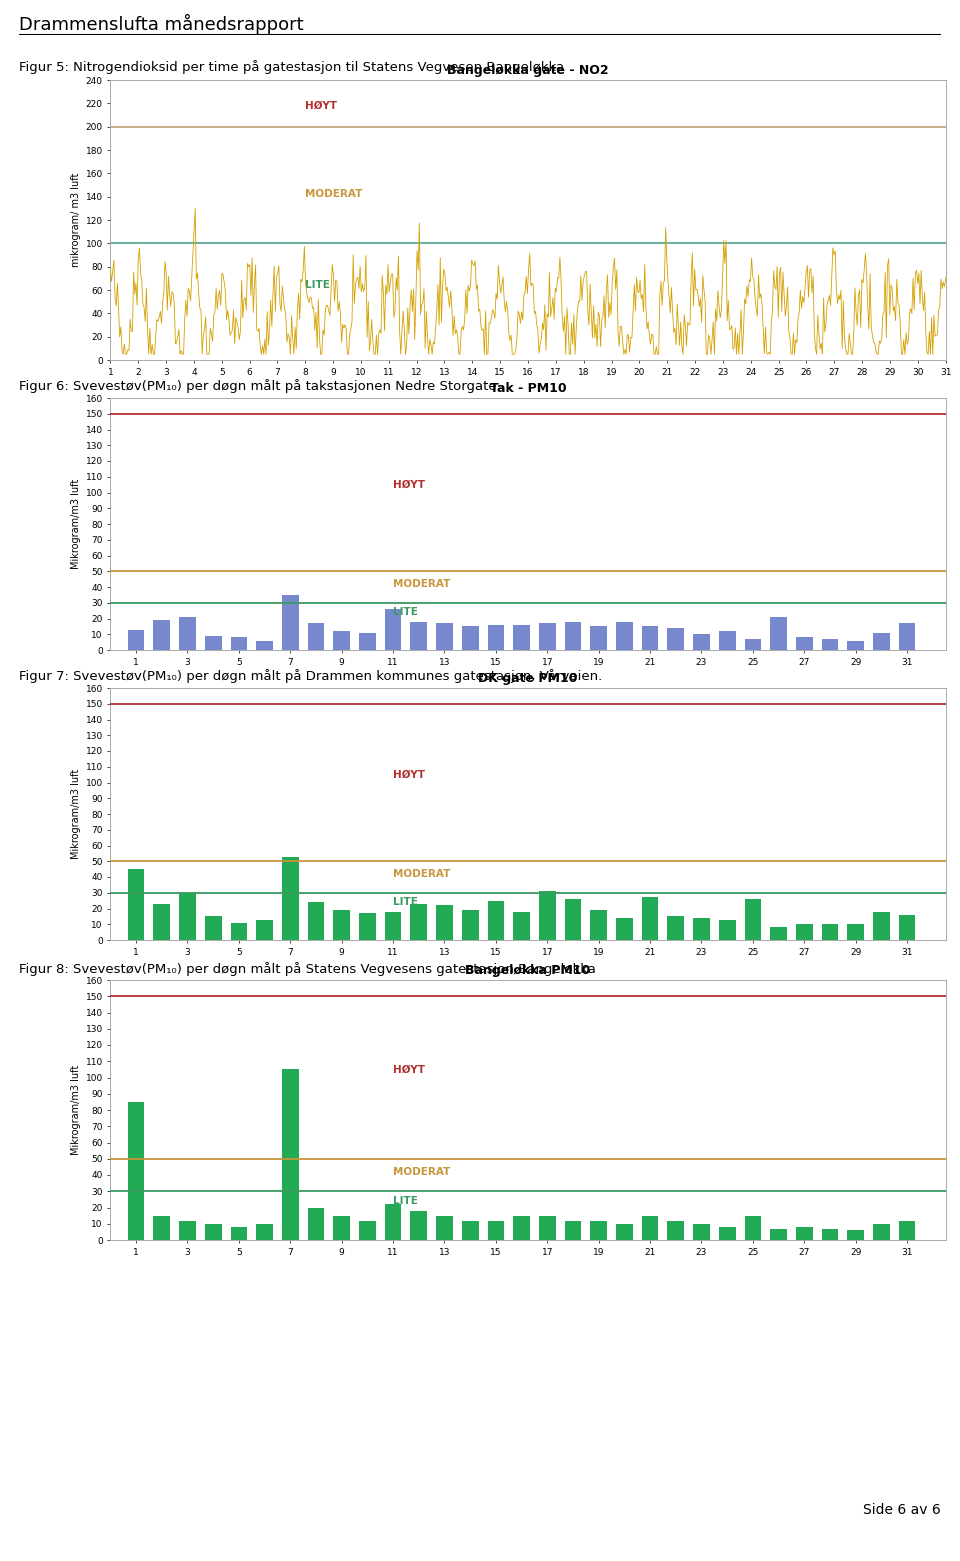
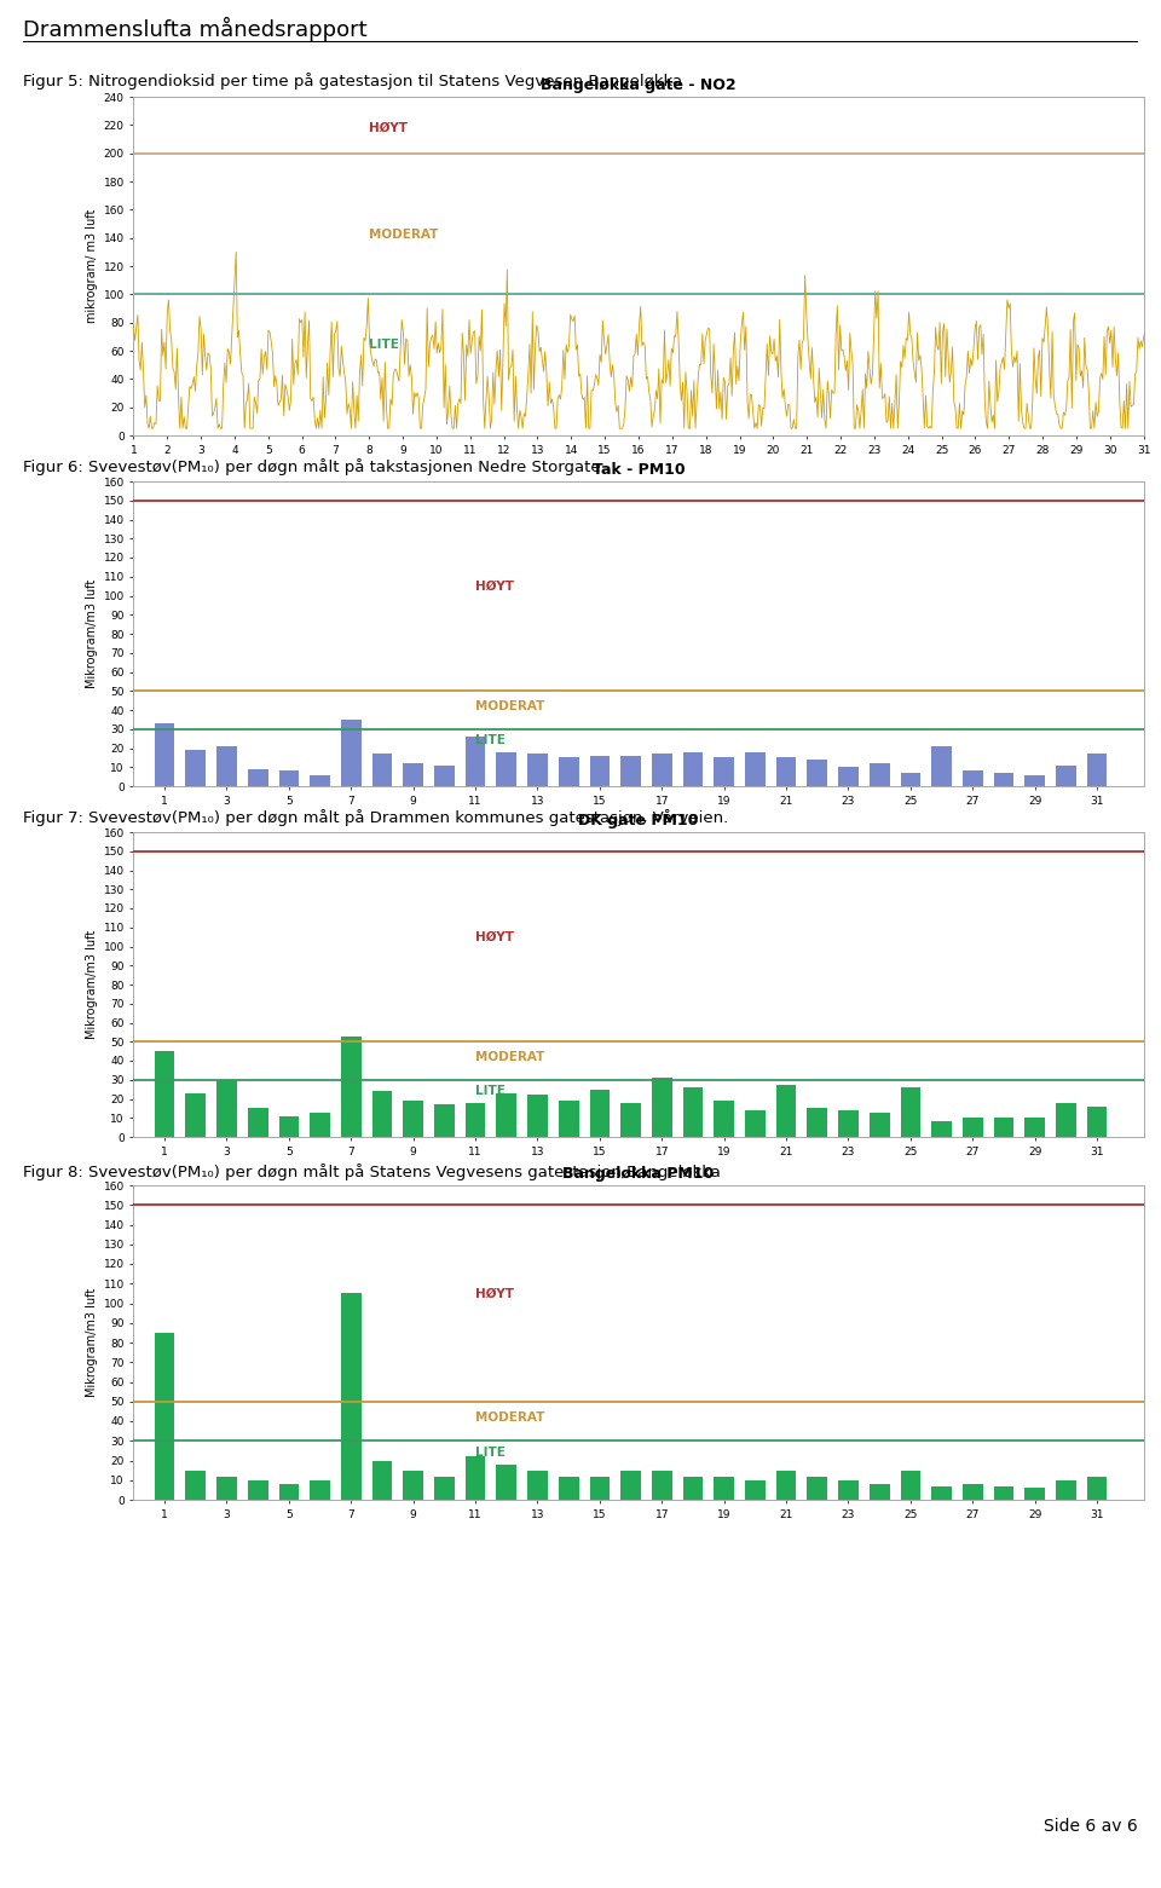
Tak - PM10/1: 13 -> 33
